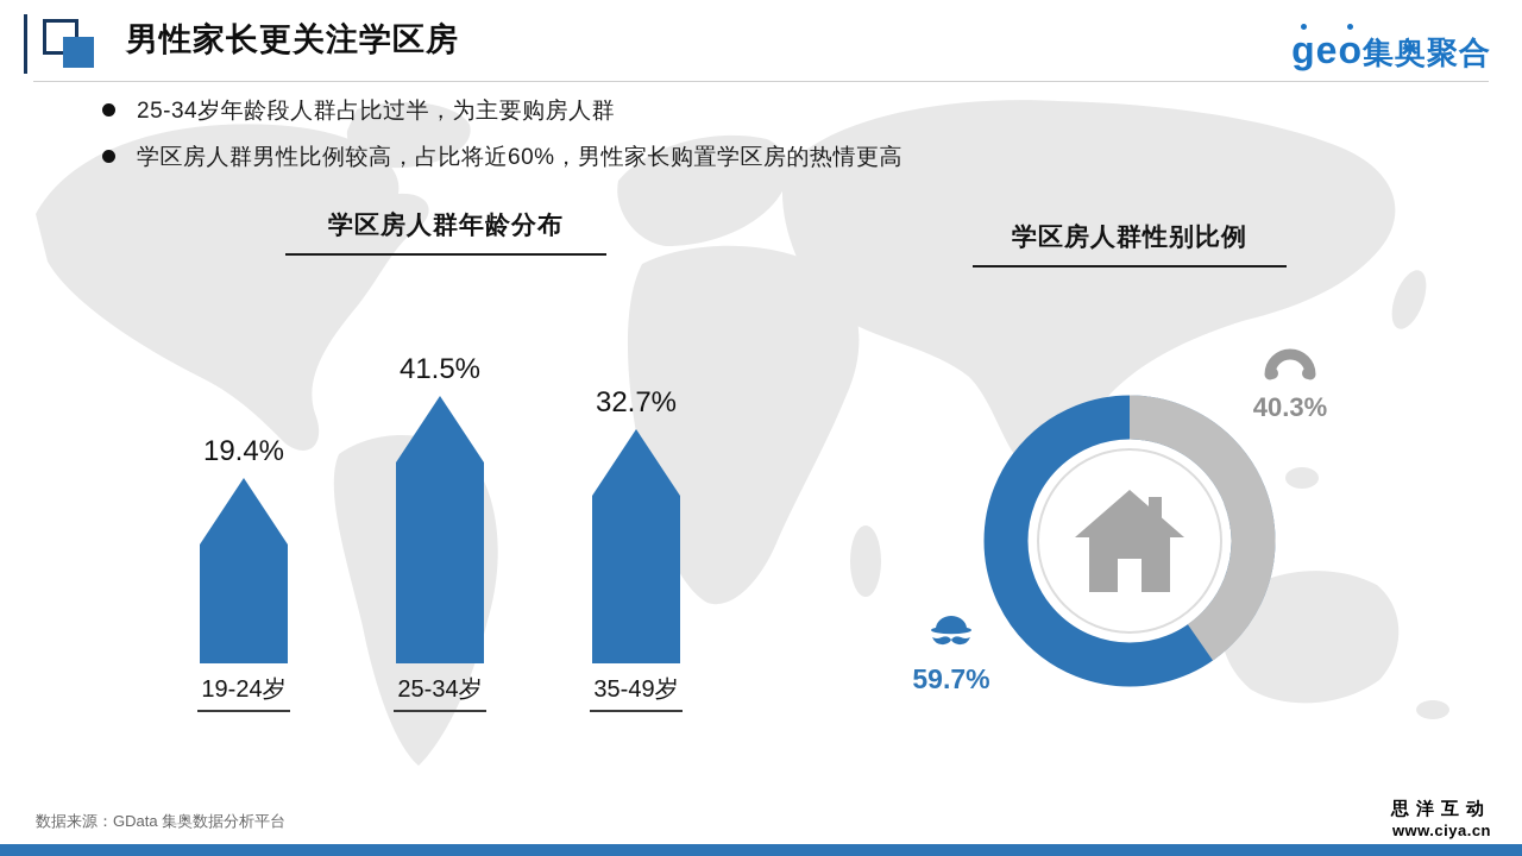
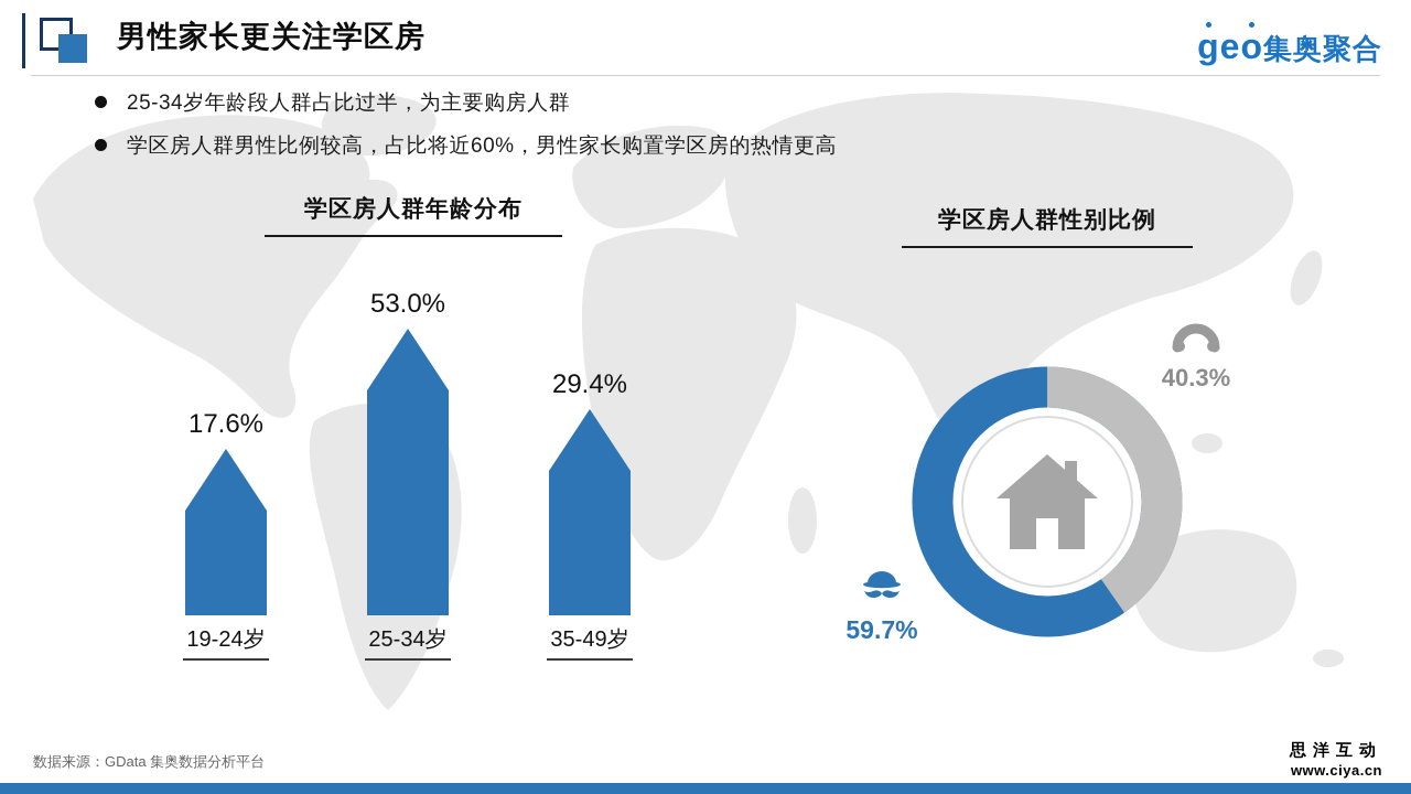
学区房人群年龄分布/19-24岁: 19.4% -> 17.6%
学区房人群年龄分布/25-34岁: 41.5% -> 53.0%
学区房人群年龄分布/35-49岁: 32.7% -> 29.4%
